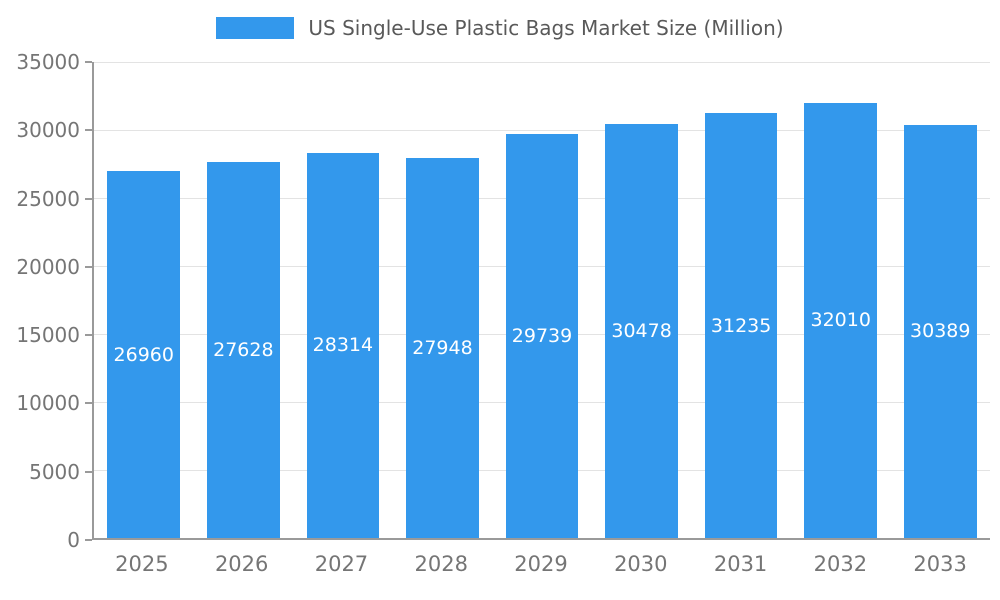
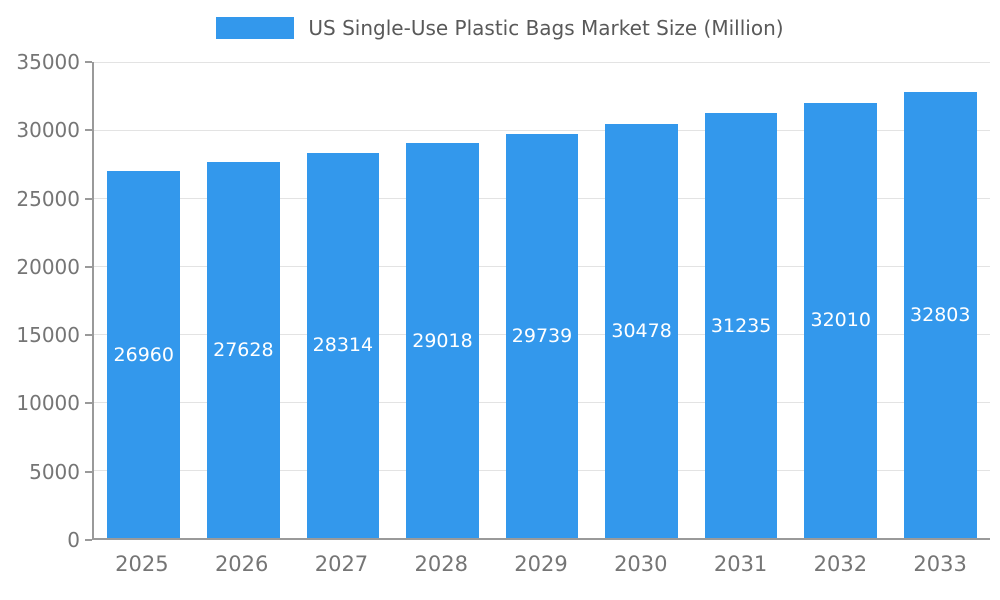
2028: 27948 -> 29018
2033: 30389 -> 32803
